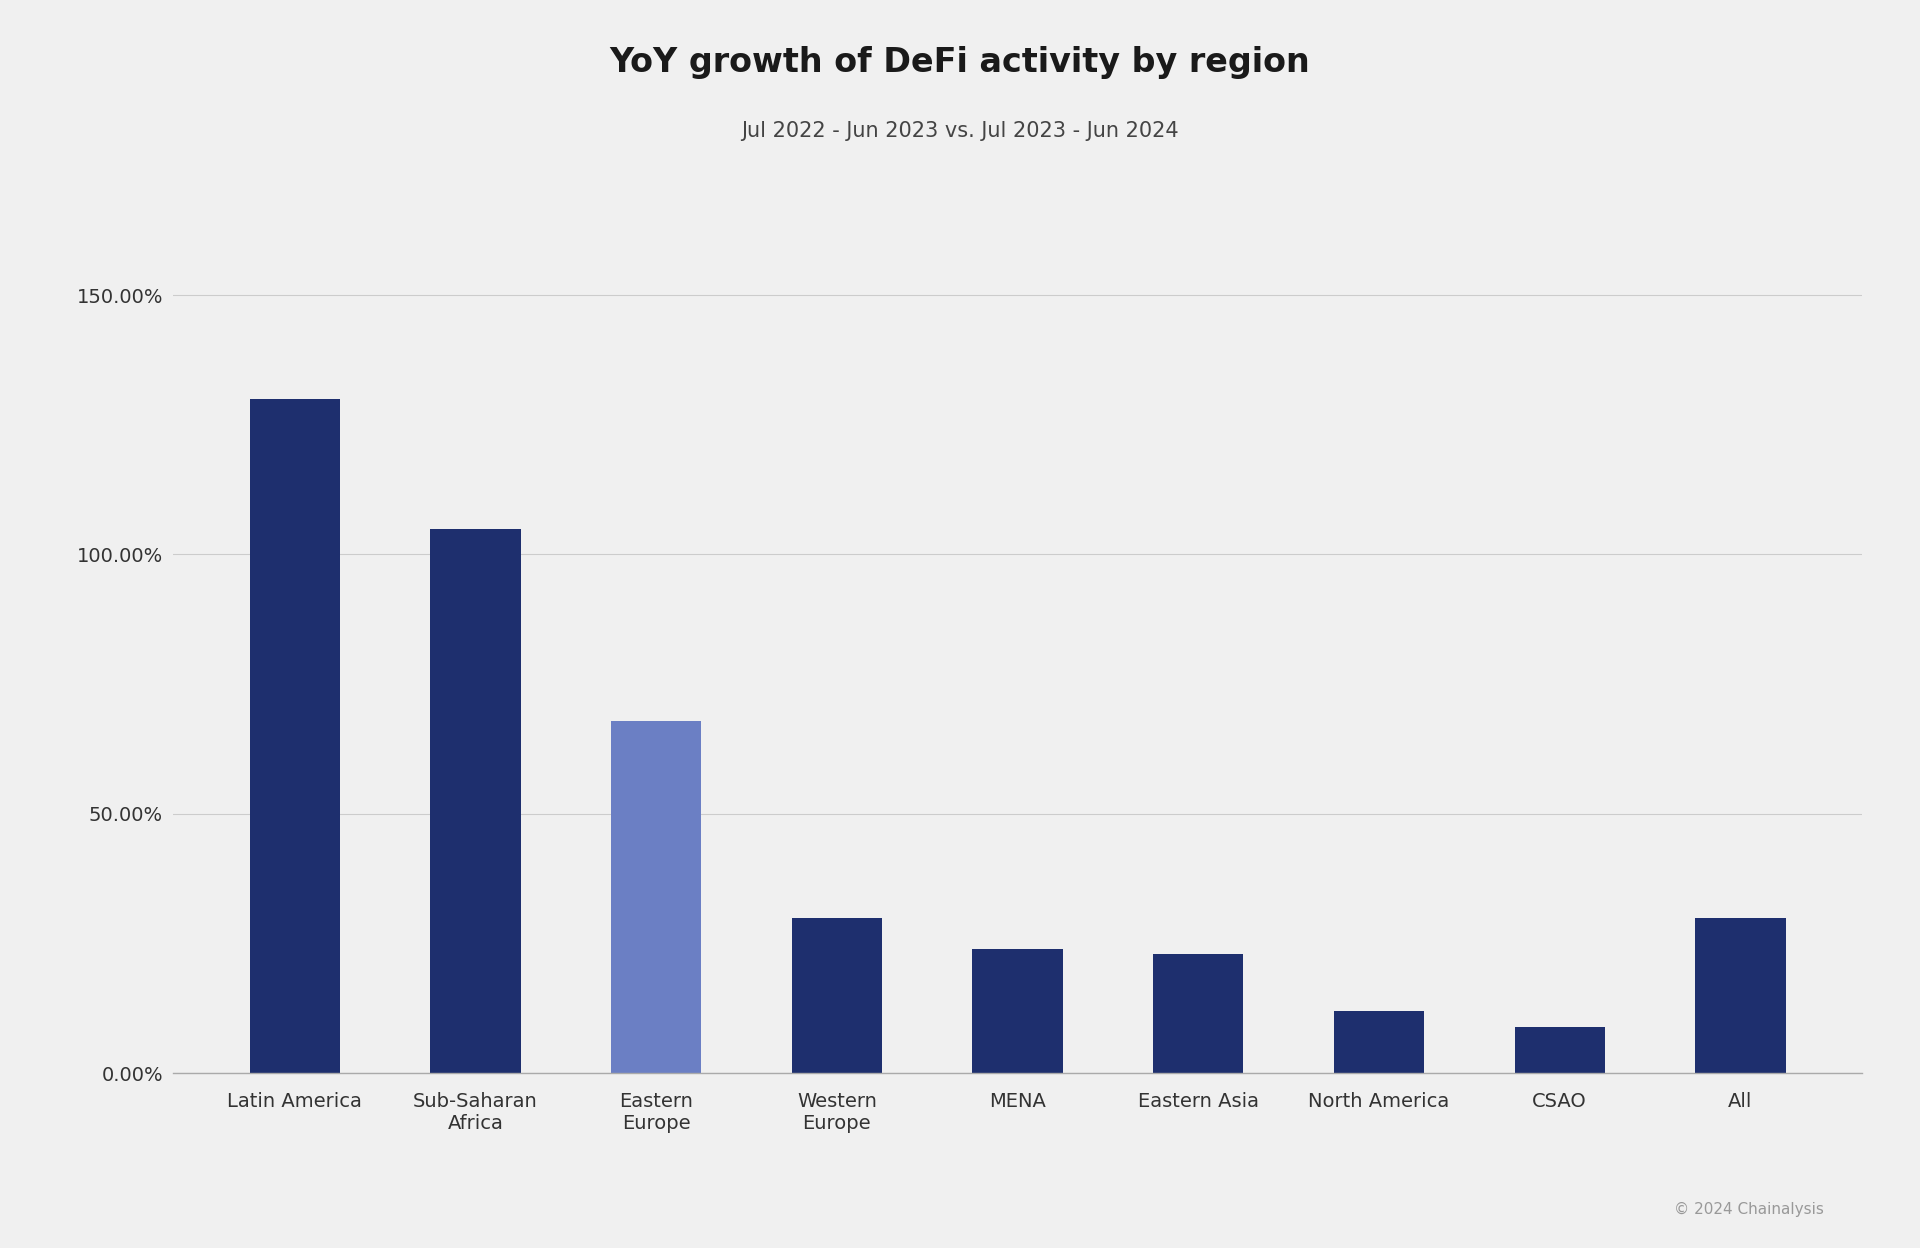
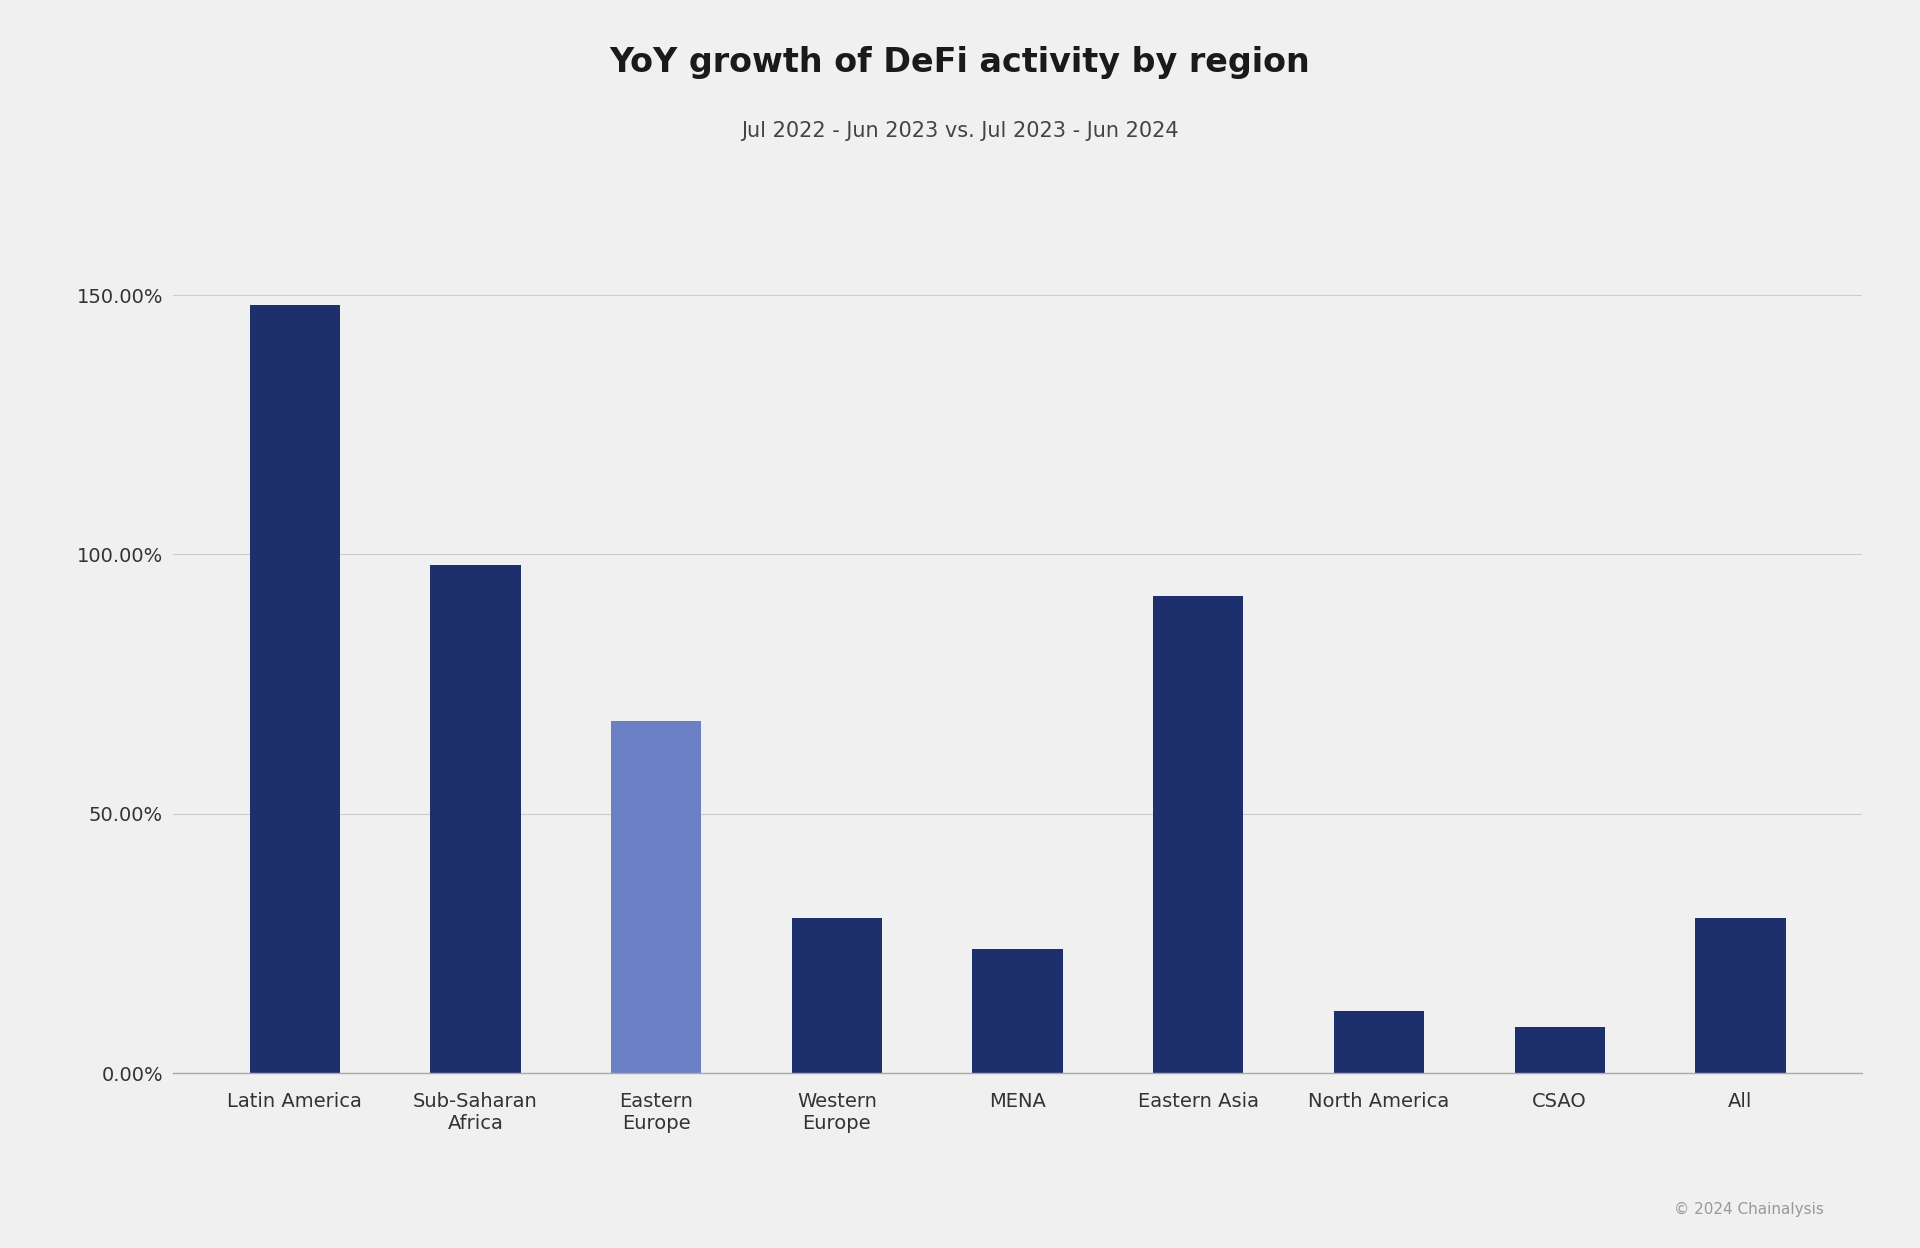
Latin America: 130% -> 148%
Sub-Saharan Africa: 105% -> 98%
Eastern Asia: 23% -> 92%
